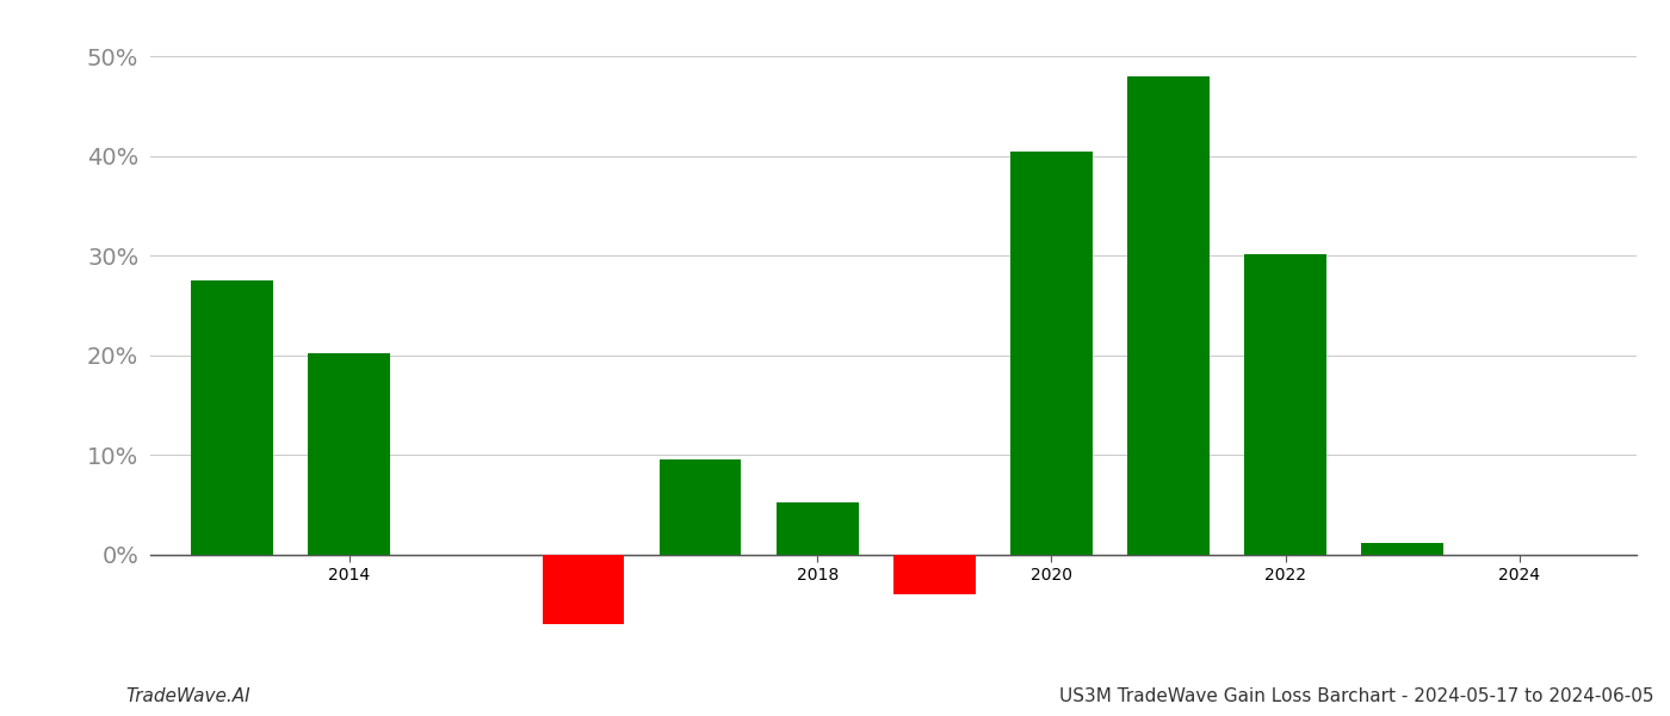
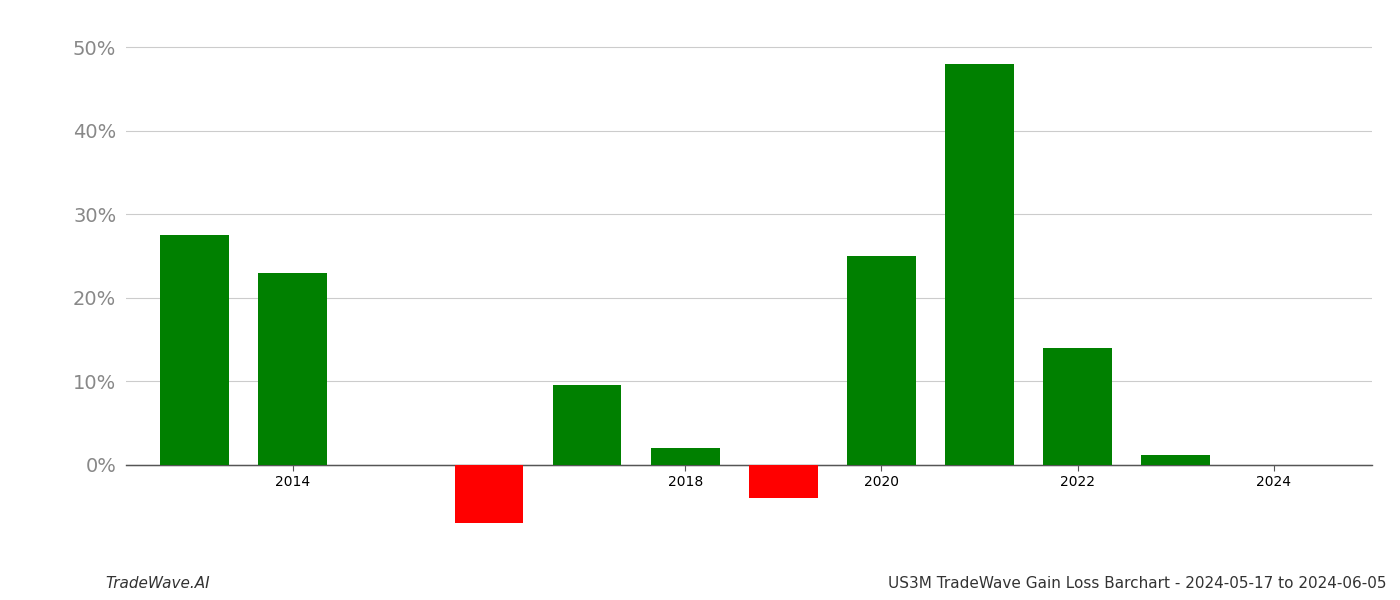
2014: 20.2% -> 23.0%
2018: 5.2% -> 2.0%
2020: 40.4% -> 25.0%
2022: 30.2% -> 14.0%
